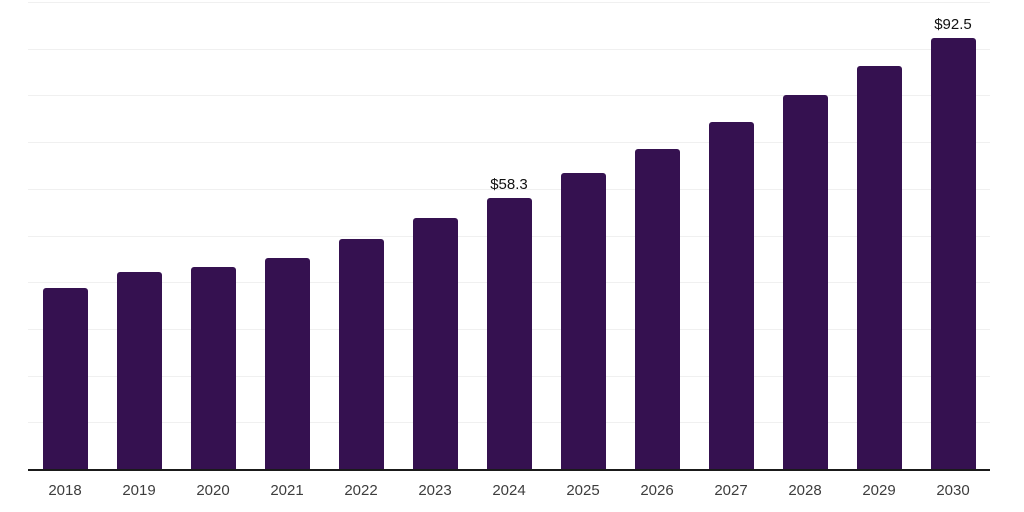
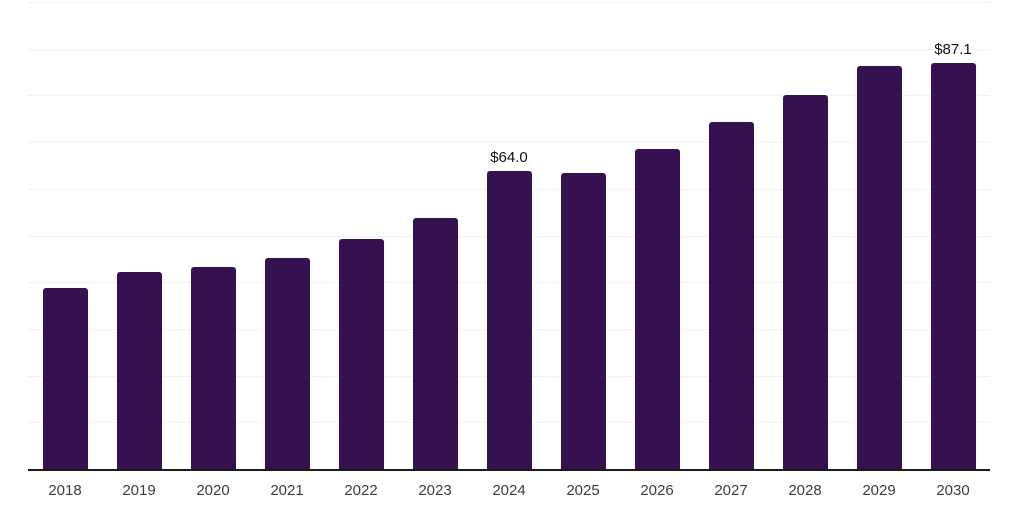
2024: $58.3 -> $64.0
2030: $92.5 -> $87.1
